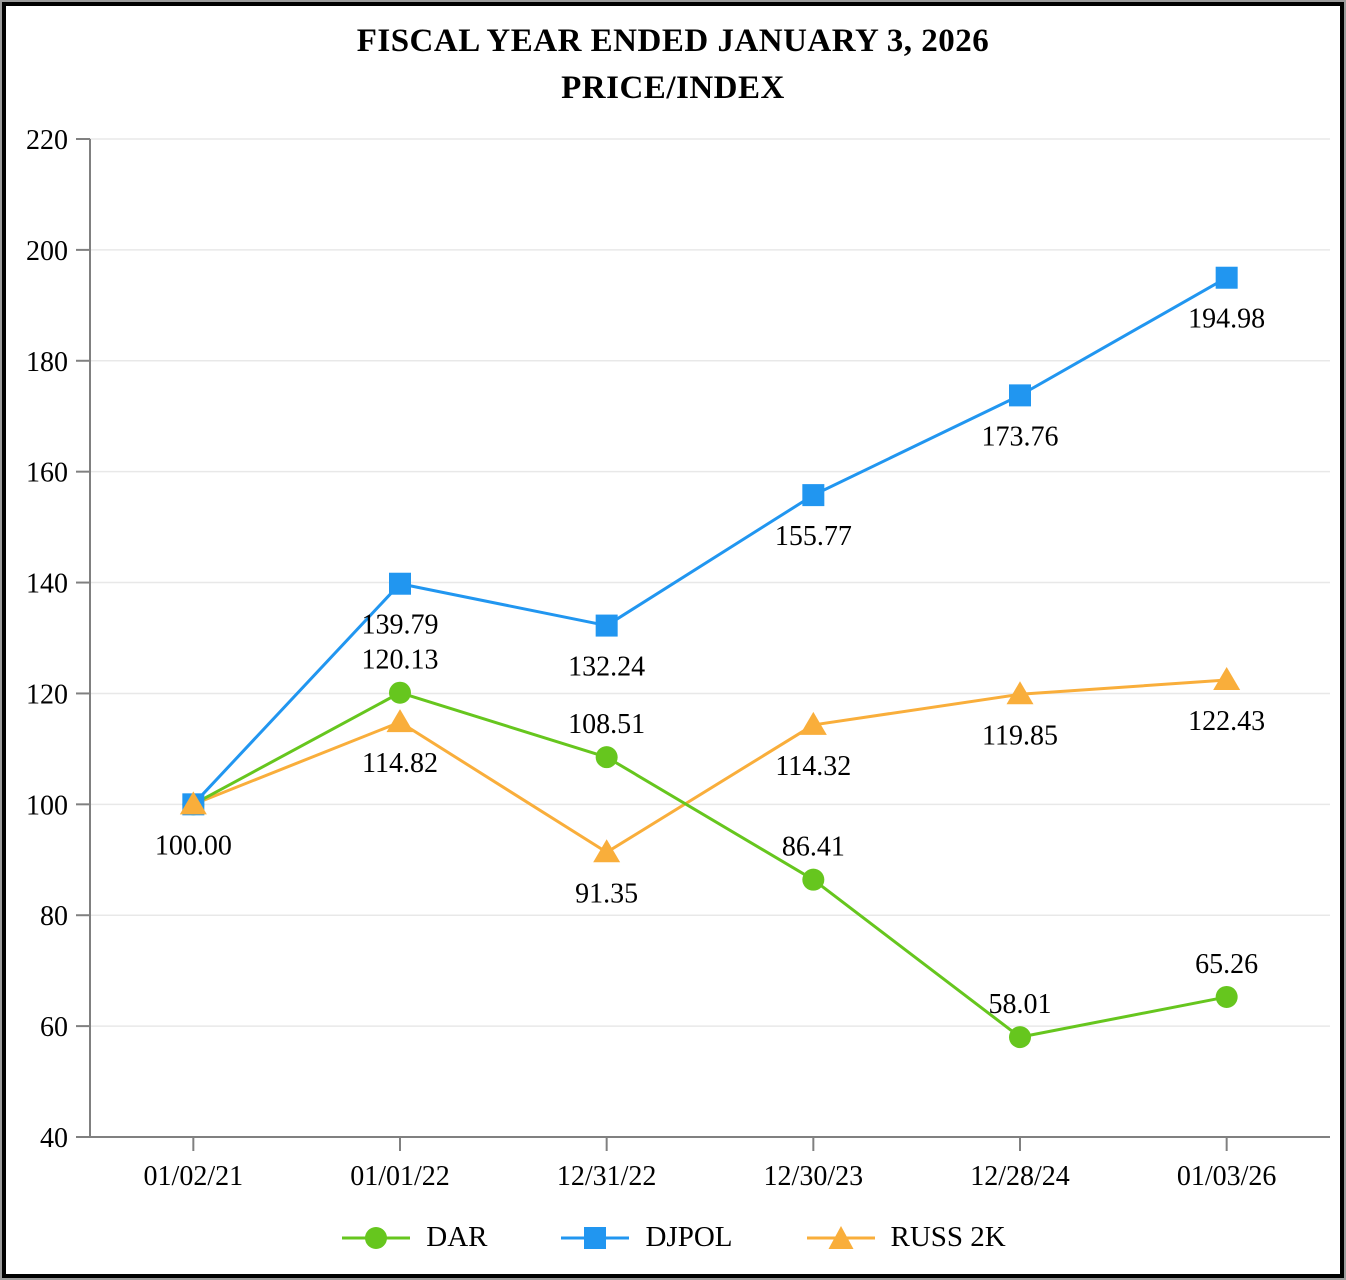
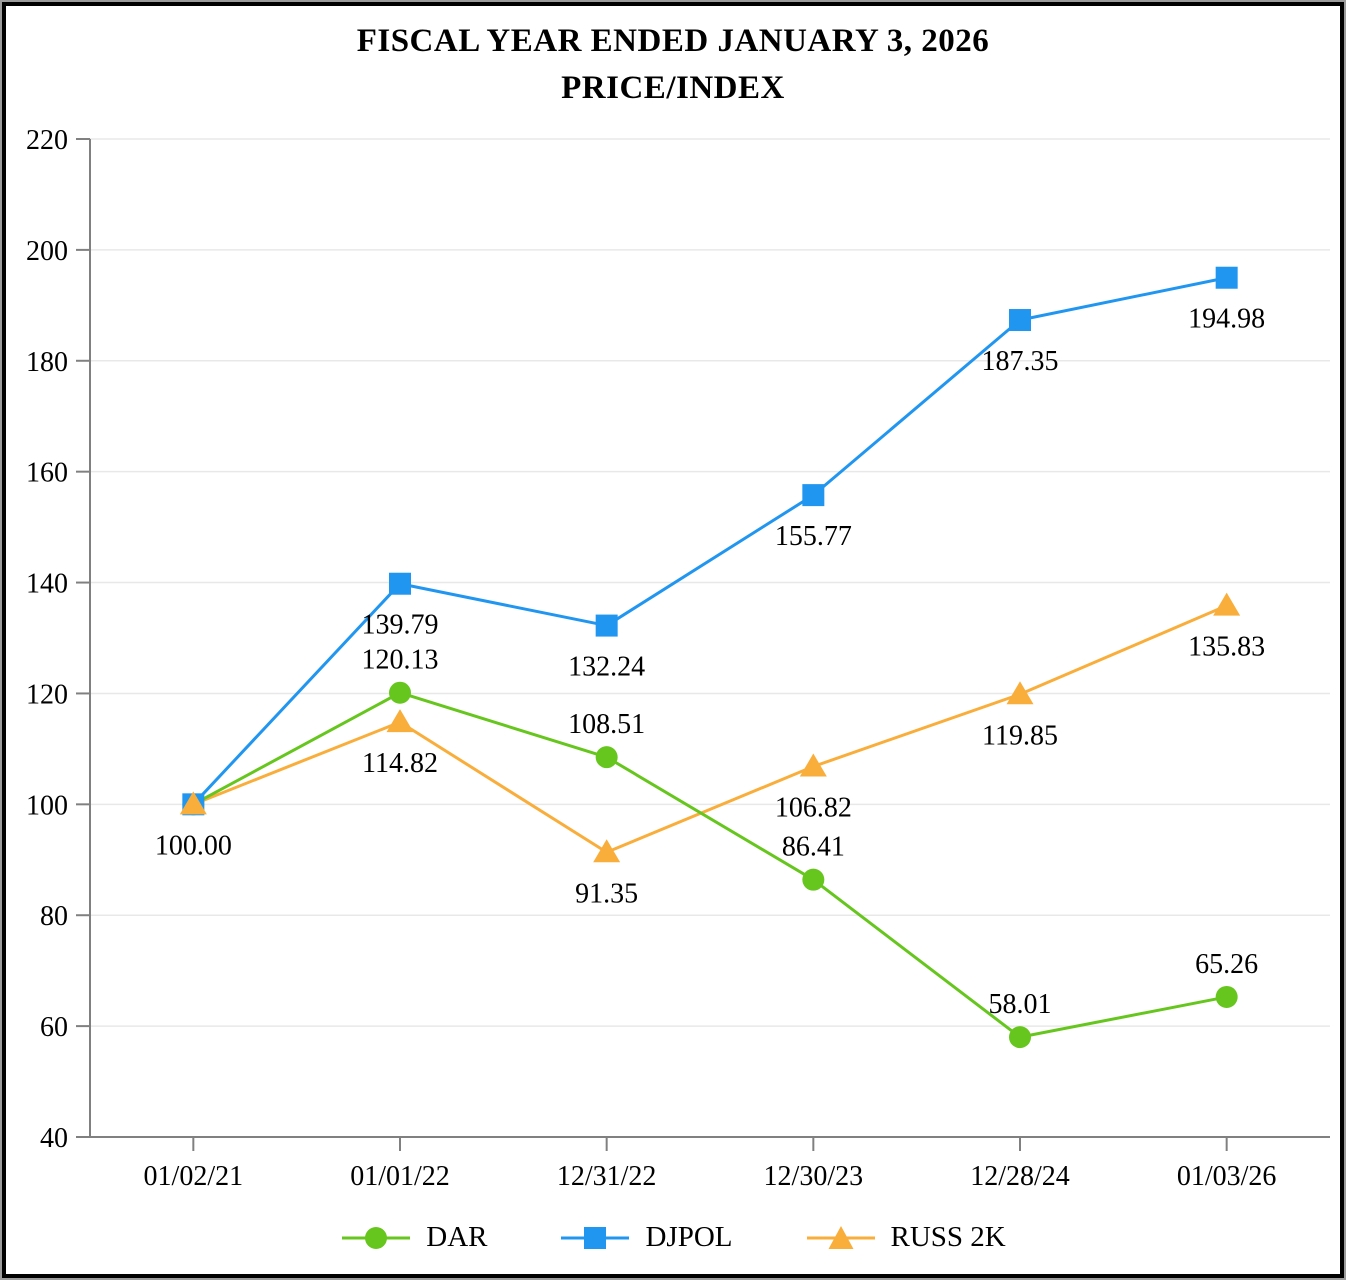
RUSS 2K/12/30/23: 114.32 -> 106.82
DJPOL/12/28/24: 173.76 -> 187.35
RUSS 2K/01/03/26: 122.43 -> 135.83
